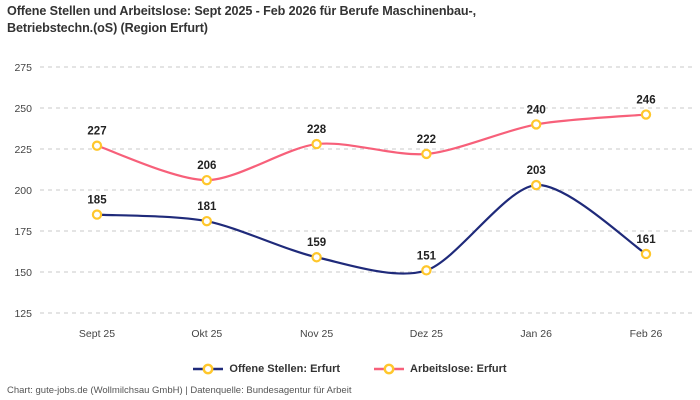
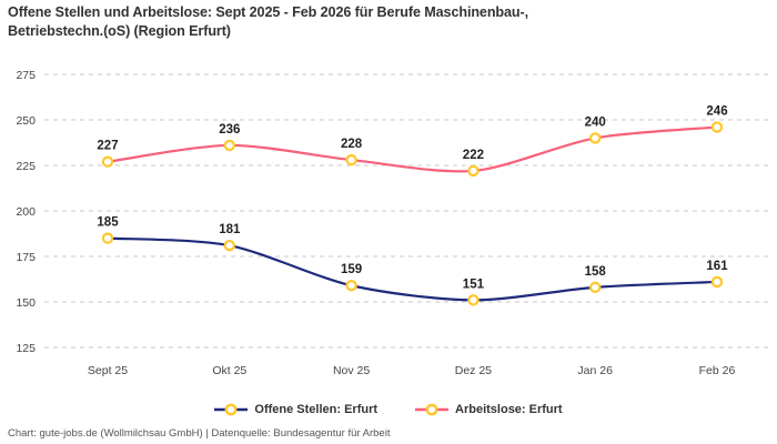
Arbeitslose: Erfurt/Okt 25: 206 -> 236
Offene Stellen: Erfurt/Jan 26: 203 -> 158
